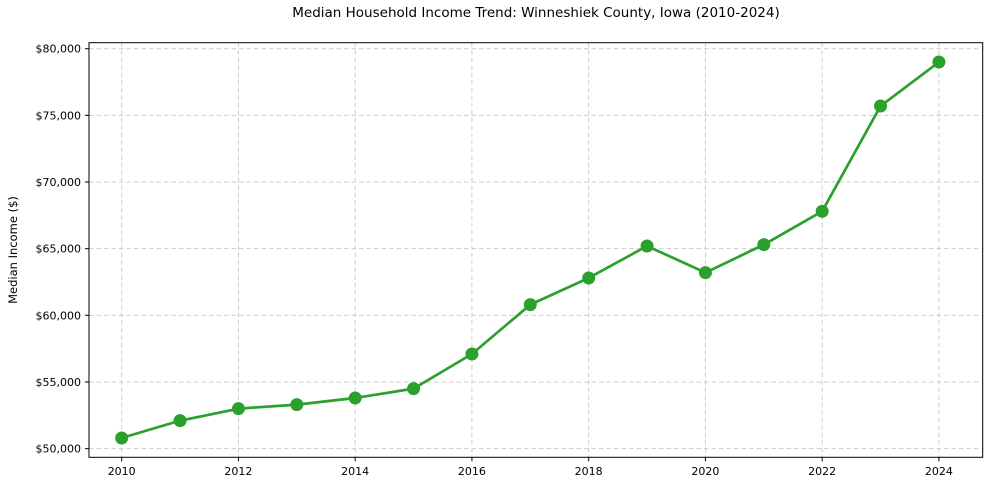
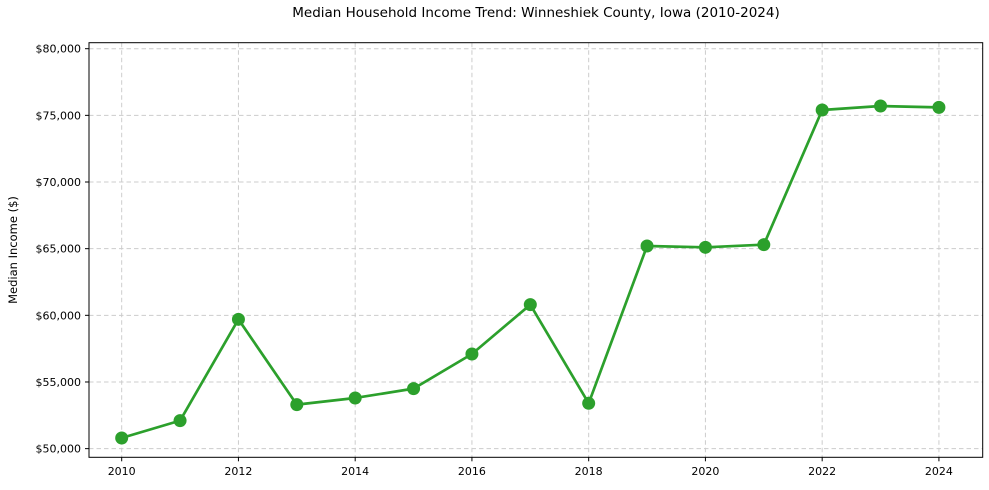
2012: $53000 -> $59700
2018: $62800 -> $53400
2020: $63200 -> $65100
2022: $67800 -> $75400
2024: $79000 -> $75600
